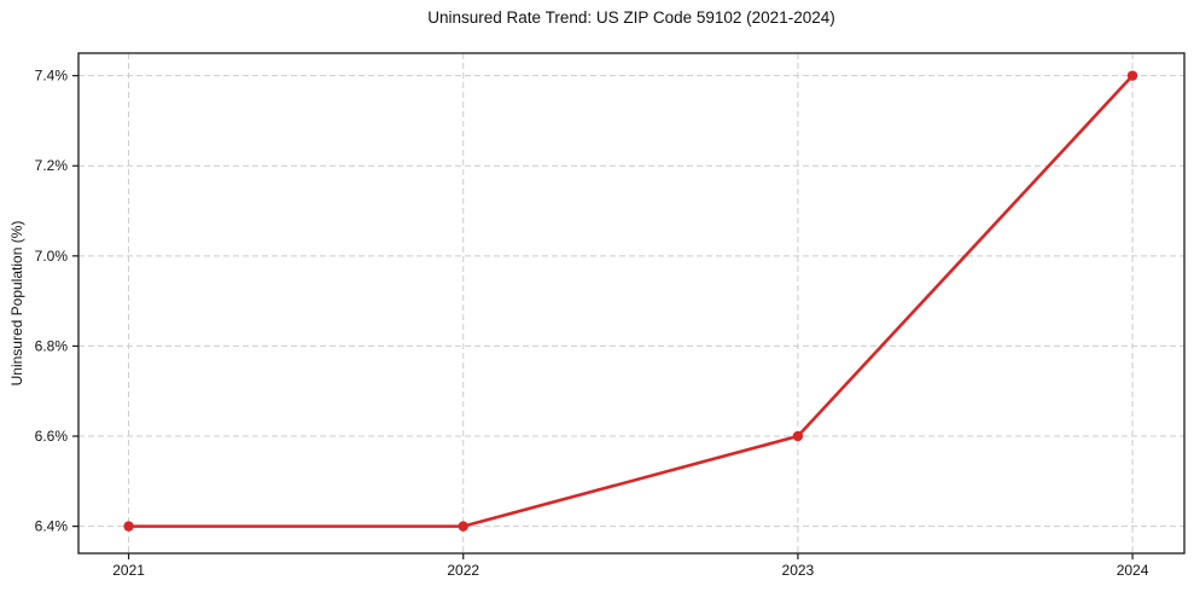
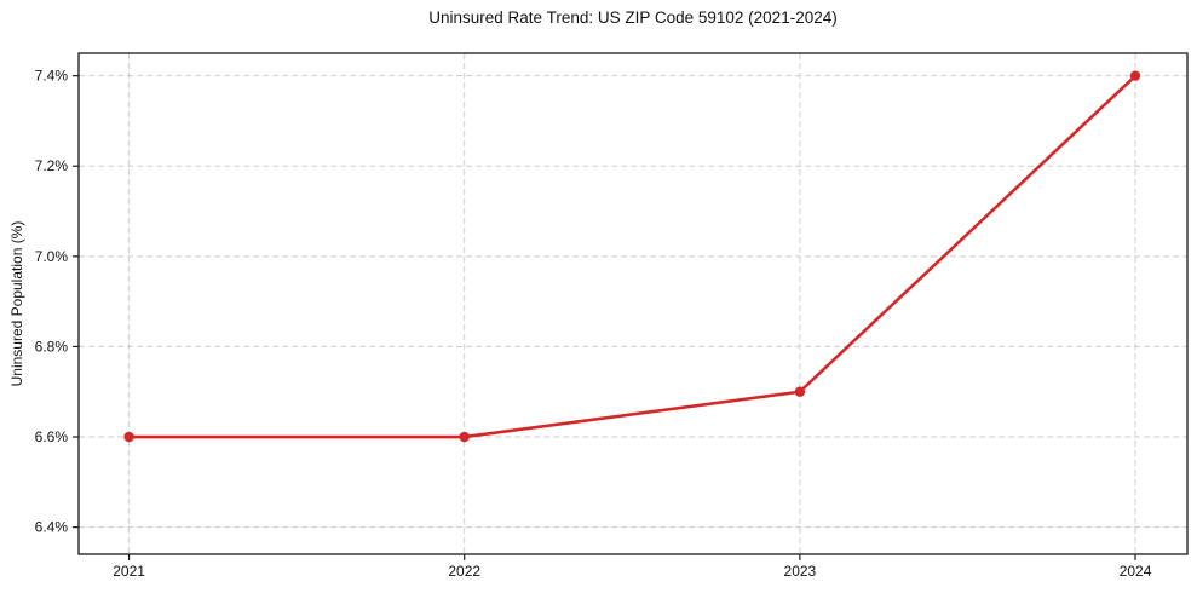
2021: 6.4% -> 6.6%
2022: 6.4% -> 6.6%
2023: 6.6% -> 6.7%
